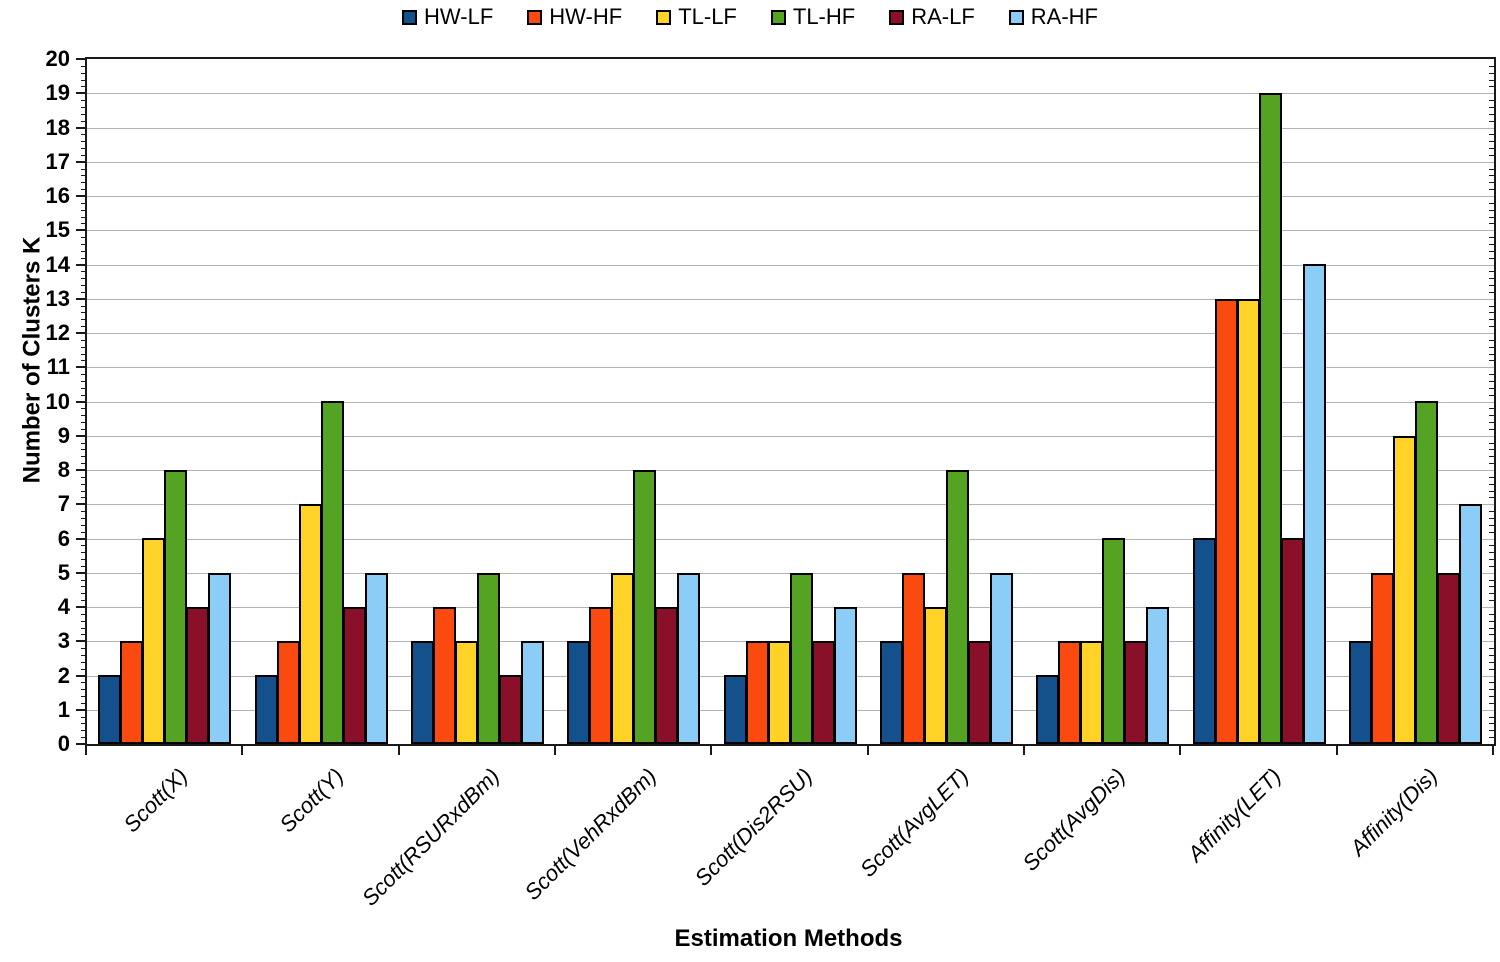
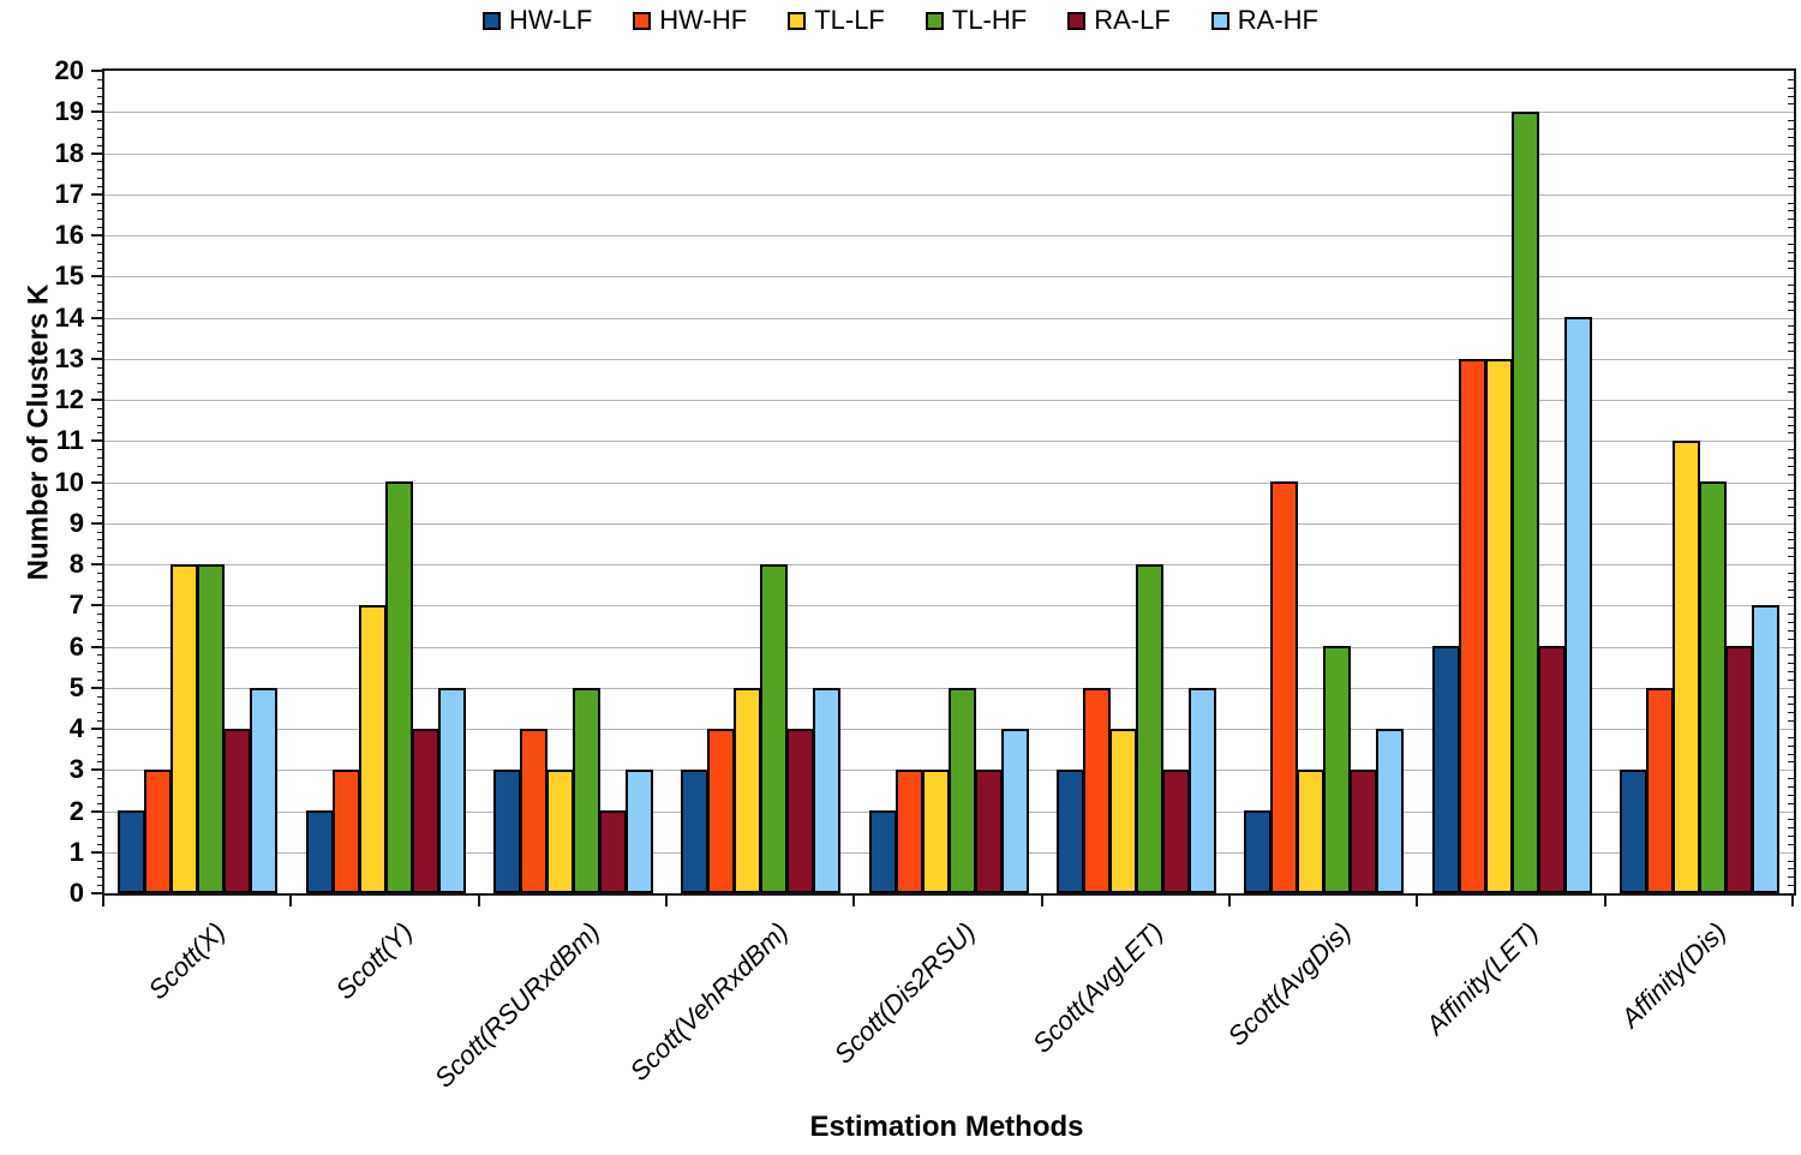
TL-LF/Scott(X): 6 -> 8
HW-HF/Scott(AvgDis): 3 -> 10
TL-LF/Affinity(Dis): 9 -> 11
RA-LF/Affinity(Dis): 5 -> 6
